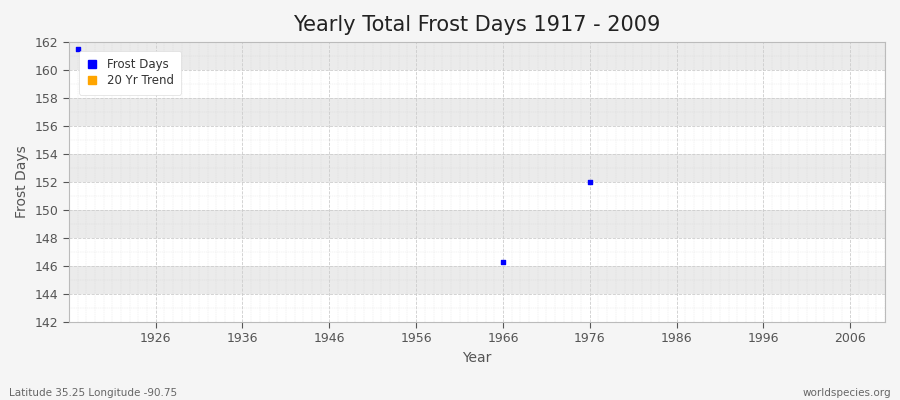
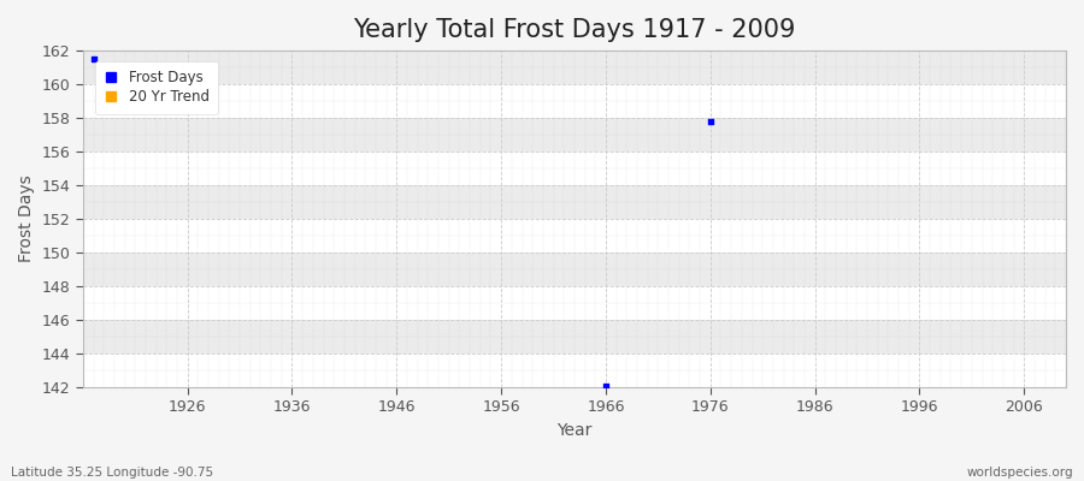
1966: 146.3 -> 142.1
1976: 152.0 -> 157.8
